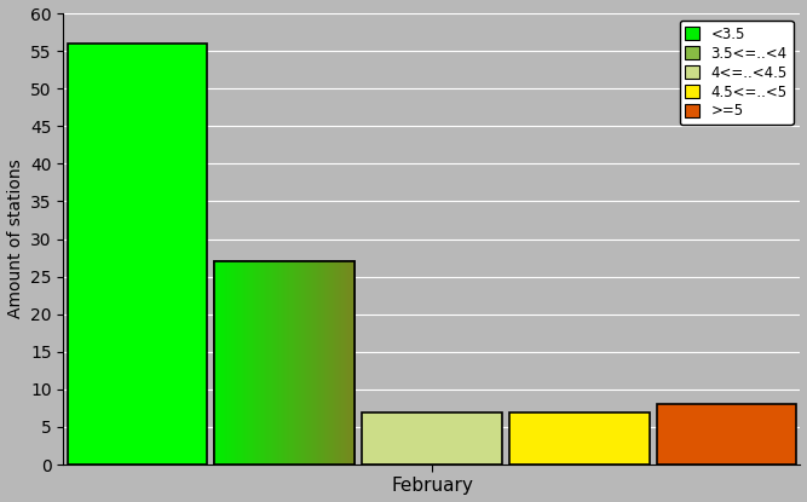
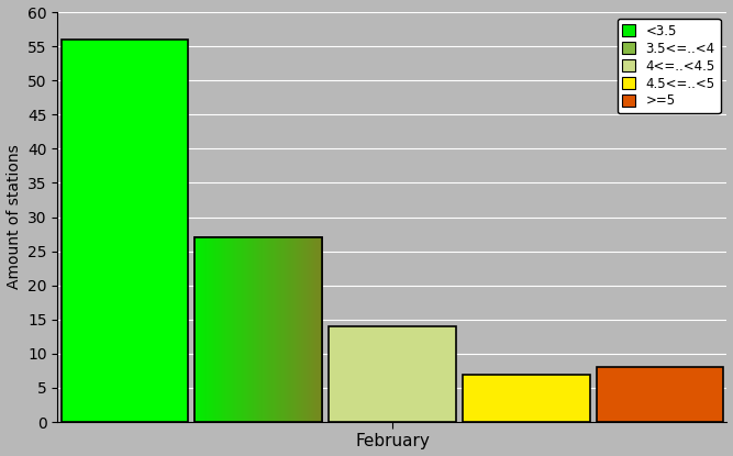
February: 7 -> 14
